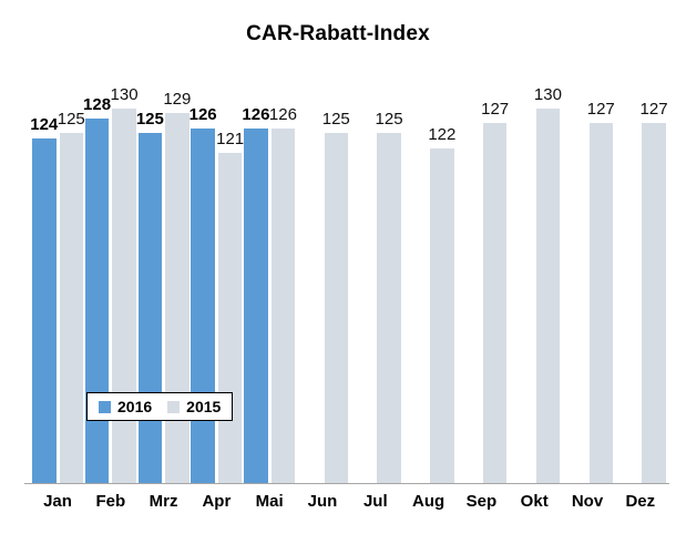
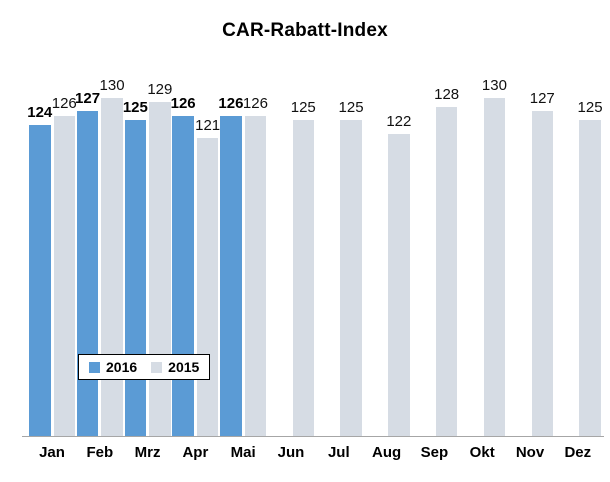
2015/Jan: 125 -> 126
2016/Feb: 128 -> 127
2015/Sep: 127 -> 128
2015/Dez: 127 -> 125
